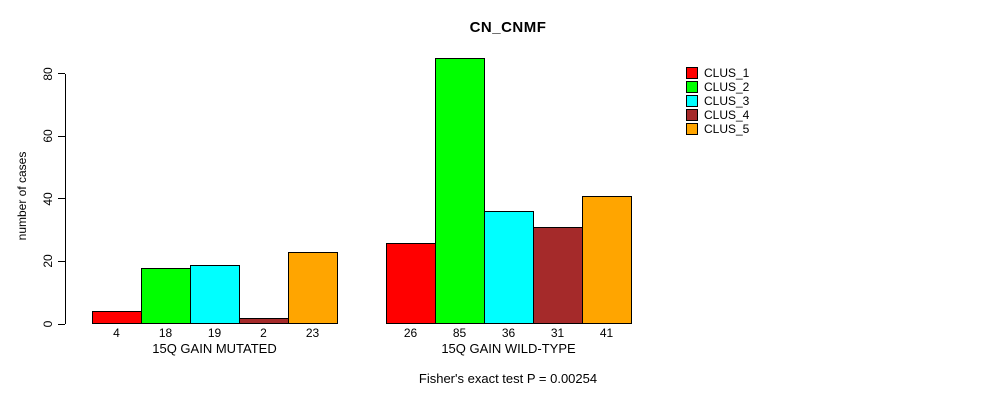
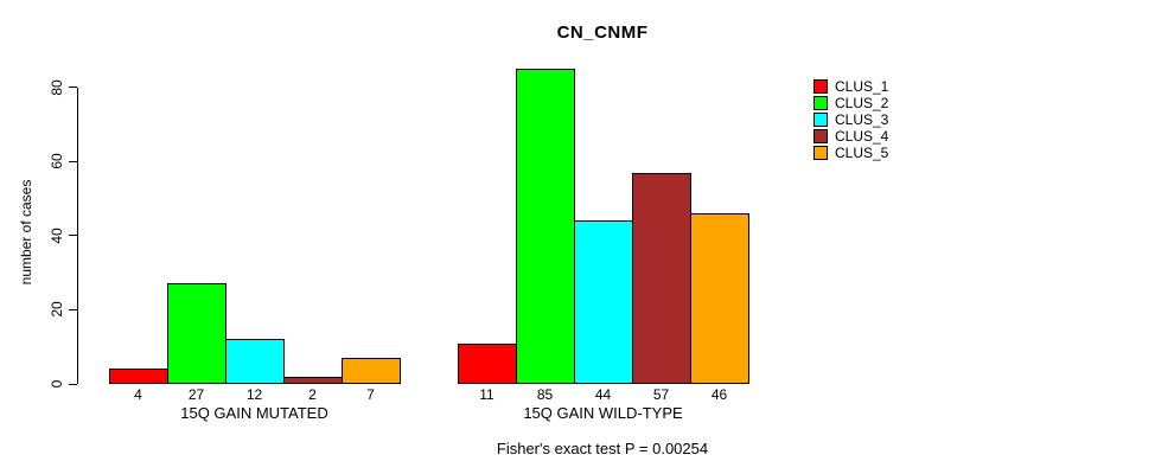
CLUS_2/15Q GAIN MUTATED: 18 -> 27
CLUS_3/15Q GAIN MUTATED: 19 -> 12
CLUS_5/15Q GAIN MUTATED: 23 -> 7
CLUS_1/15Q GAIN WILD-TYPE: 26 -> 11
CLUS_3/15Q GAIN WILD-TYPE: 36 -> 44
CLUS_4/15Q GAIN WILD-TYPE: 31 -> 57
CLUS_5/15Q GAIN WILD-TYPE: 41 -> 46
